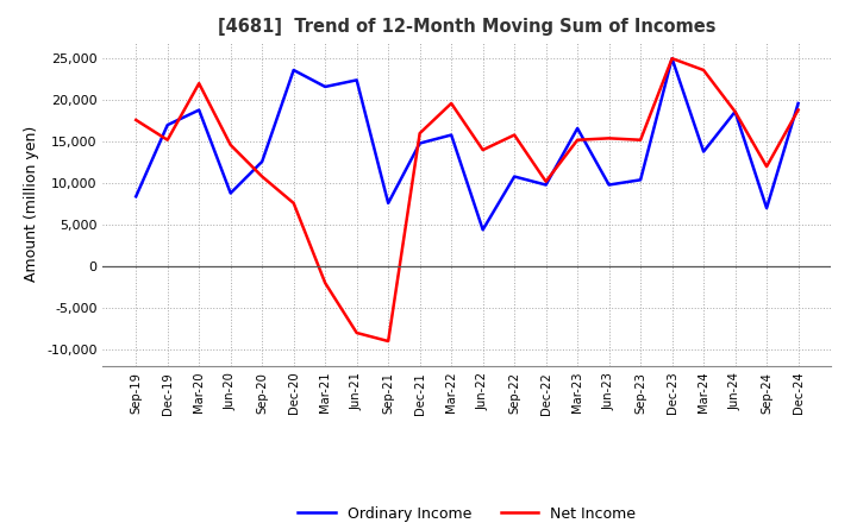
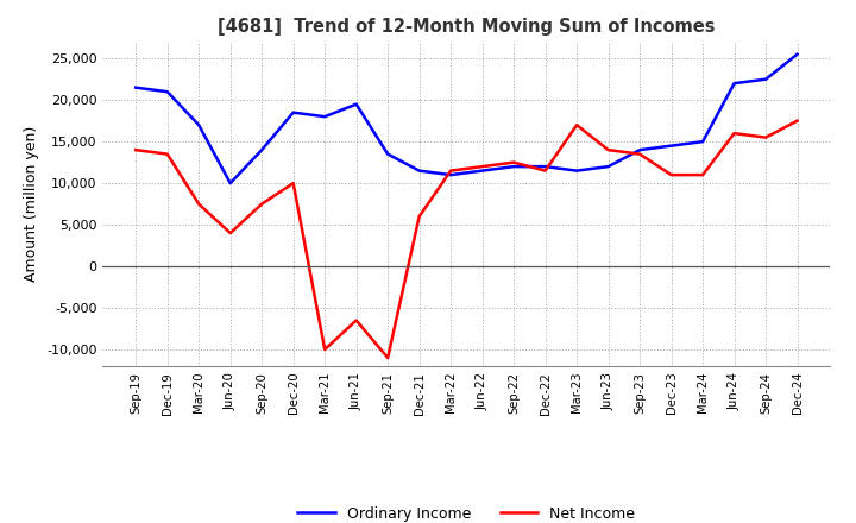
Ordinary Income/Sep-19: 8,400 -> 21,500
Net Income/Sep-19: 17,600 -> 14,000
Ordinary Income/Dec-19: 17,000 -> 21,000
Net Income/Dec-19: 15,200 -> 13,500
Ordinary Income/Mar-20: 18,800 -> 17,000
Net Income/Mar-20: 22,000 -> 7,500
Ordinary Income/Jun-20: 8,800 -> 10,000
Net Income/Jun-20: 14,600 -> 4,000
Ordinary Income/Sep-20: 12,600 -> 14,000
Net Income/Sep-20: 10,800 -> 7,500
Ordinary Income/Dec-20: 23,600 -> 18,500
Net Income/Dec-20: 7,600 -> 10,000
Ordinary Income/Mar-21: 21,600 -> 18,000
Net Income/Mar-21: -2,000 -> -10,000
Ordinary Income/Jun-21: 22,400 -> 19,500
Net Income/Jun-21: -8,000 -> -6,500
Ordinary Income/Sep-21: 7,600 -> 13,500
Net Income/Sep-21: -9,000 -> -11,000
Ordinary Income/Dec-21: 14,800 -> 11,500
Net Income/Dec-21: 16,000 -> 6,000
Ordinary Income/Mar-22: 15,800 -> 11,000
Net Income/Mar-22: 19,600 -> 11,500
Ordinary Income/Jun-22: 4,400 -> 11,500
Net Income/Jun-22: 14,000 -> 12,000
Ordinary Income/Sep-22: 10,800 -> 12,000
Net Income/Sep-22: 15,800 -> 12,500
Ordinary Income/Dec-22: 9,800 -> 12,000
Net Income/Dec-22: 10,200 -> 11,500
Ordinary Income/Mar-23: 16,600 -> 11,500
Net Income/Mar-23: 15,200 -> 17,000
Ordinary Income/Jun-23: 9,800 -> 12,000
Net Income/Jun-23: 15,400 -> 14,000
Ordinary Income/Sep-23: 10,400 -> 14,000
Net Income/Sep-23: 15,200 -> 13,500
Ordinary Income/Dec-23: 25,000 -> 14,500
Net Income/Dec-23: 25,000 -> 11,000
Ordinary Income/Mar-24: 13,800 -> 15,000
Net Income/Mar-24: 23,600 -> 11,000
Ordinary Income/Jun-24: 18,600 -> 22,000
Net Income/Jun-24: 18,600 -> 16,000
Ordinary Income/Sep-24: 7,000 -> 22,500
Net Income/Sep-24: 12,000 -> 15,500
Ordinary Income/Dec-24: 19,600 -> 25,500
Net Income/Dec-24: 18,800 -> 17,500
